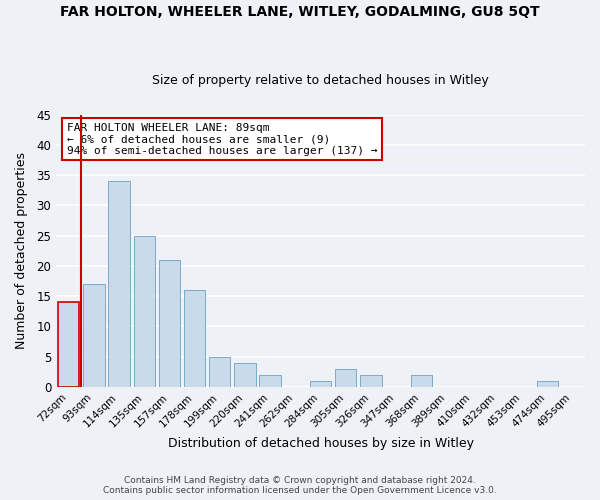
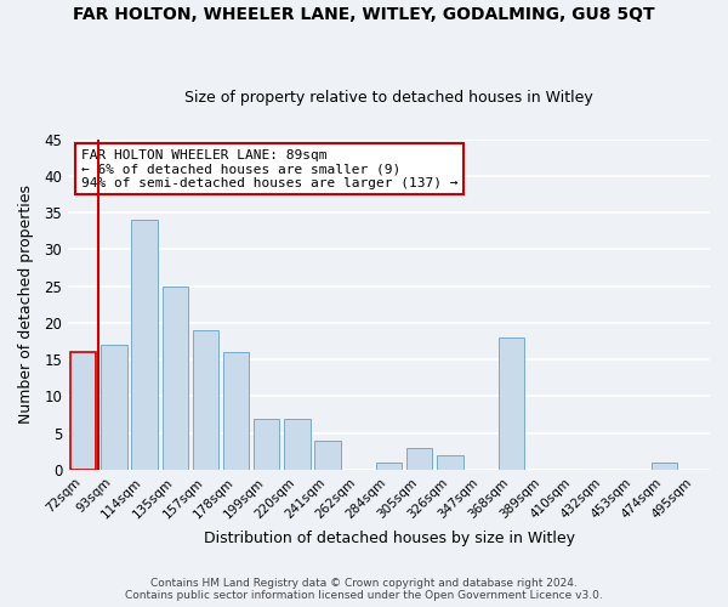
72sqm: 14 -> 16
157sqm: 21 -> 19
199sqm: 5 -> 7
220sqm: 4 -> 7
241sqm: 2 -> 4
368sqm: 2 -> 18
